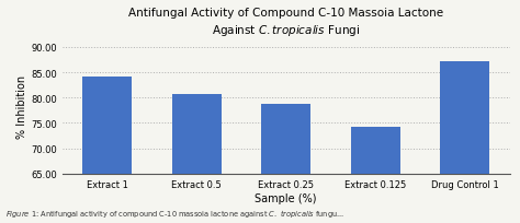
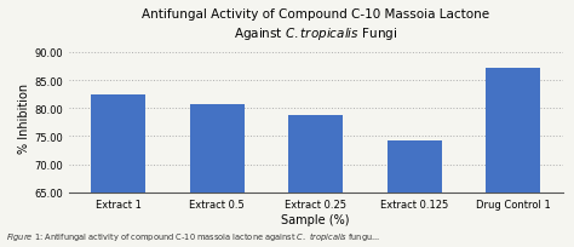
Extract 1: 84.2 -> 82.5
